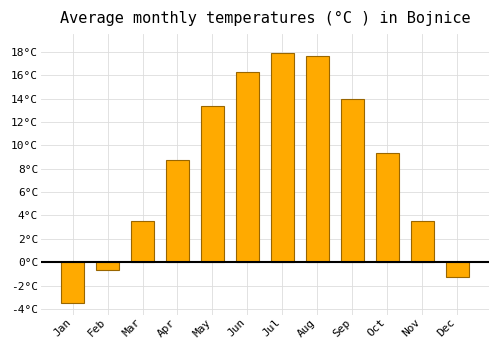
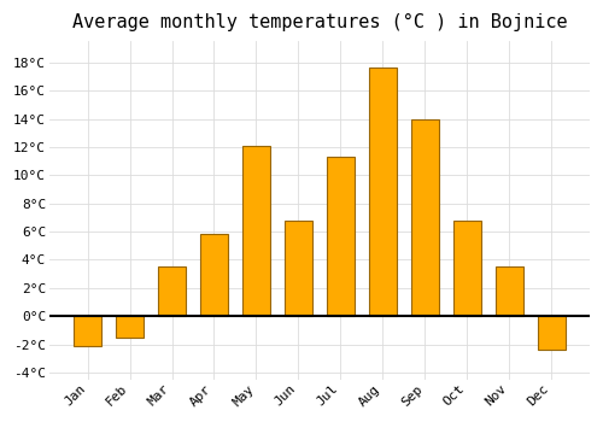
Jan: -3.5°C -> -2.1°C
Feb: -0.7°C -> -1.5°C
Apr: 8.7°C -> 5.8°C
May: 13.4°C -> 12.1°C
Jun: 16.3°C -> 6.8°C
Jul: 17.9°C -> 11.3°C
Oct: 9.3°C -> 6.8°C
Dec: -1.3°C -> -2.4°C
